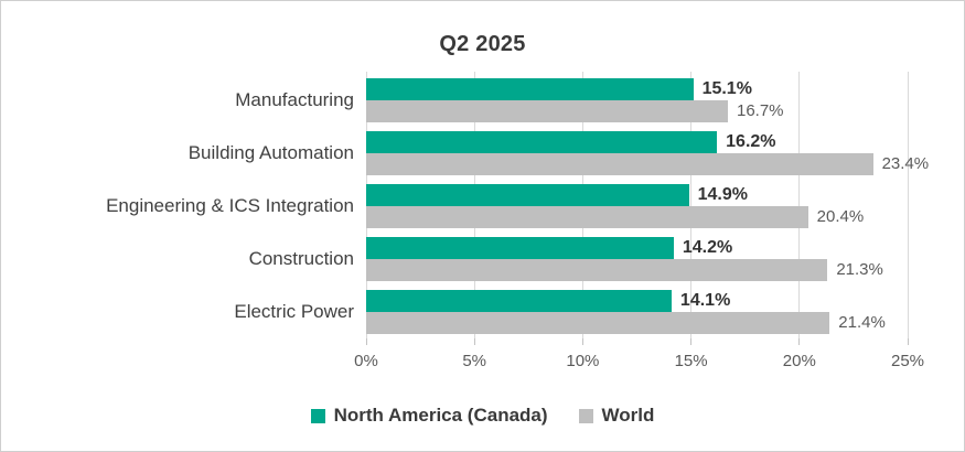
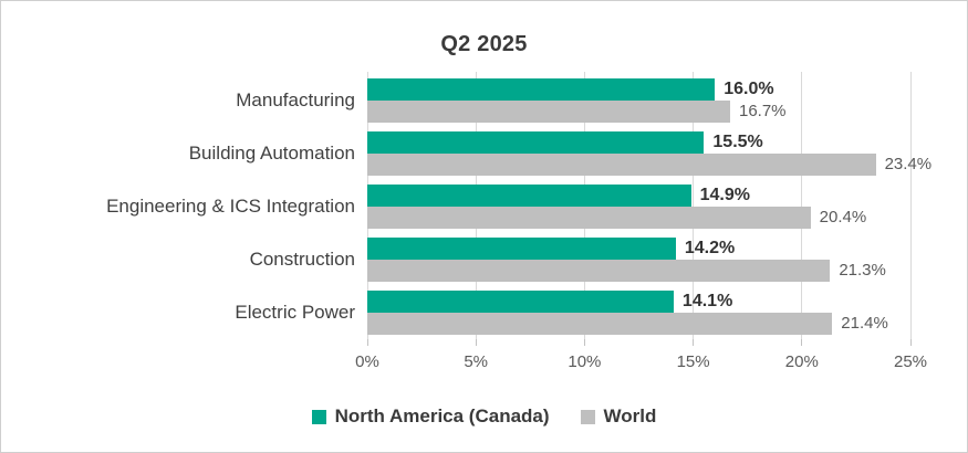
North America (Canada)/Manufacturing: 15.1% -> 16.0%
North America (Canada)/Building Automation: 16.2% -> 15.5%
